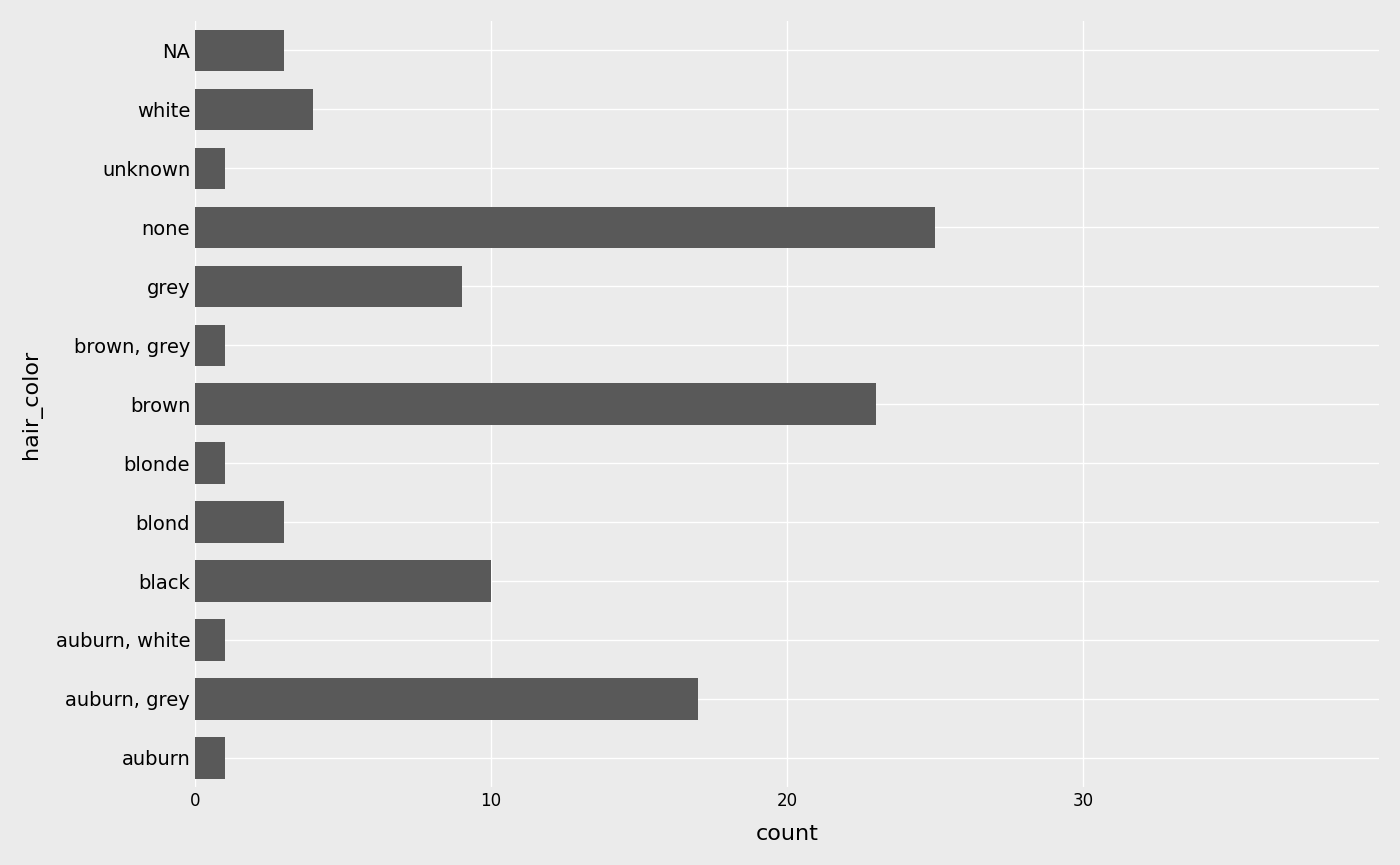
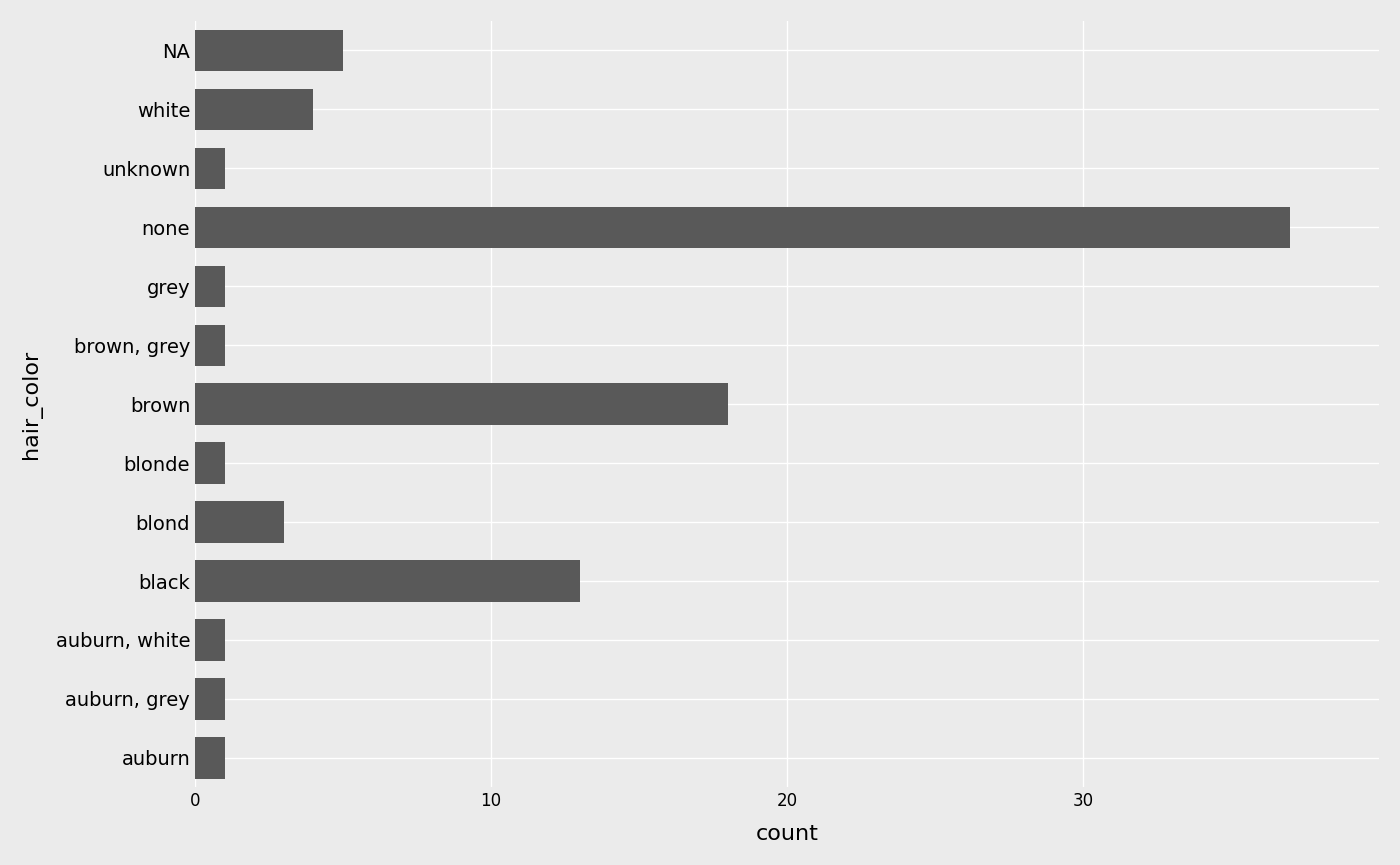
NA: 3 -> 5
none: 25 -> 37
grey: 9 -> 1
brown: 23 -> 18
black: 10 -> 13
auburn, grey: 17 -> 1
